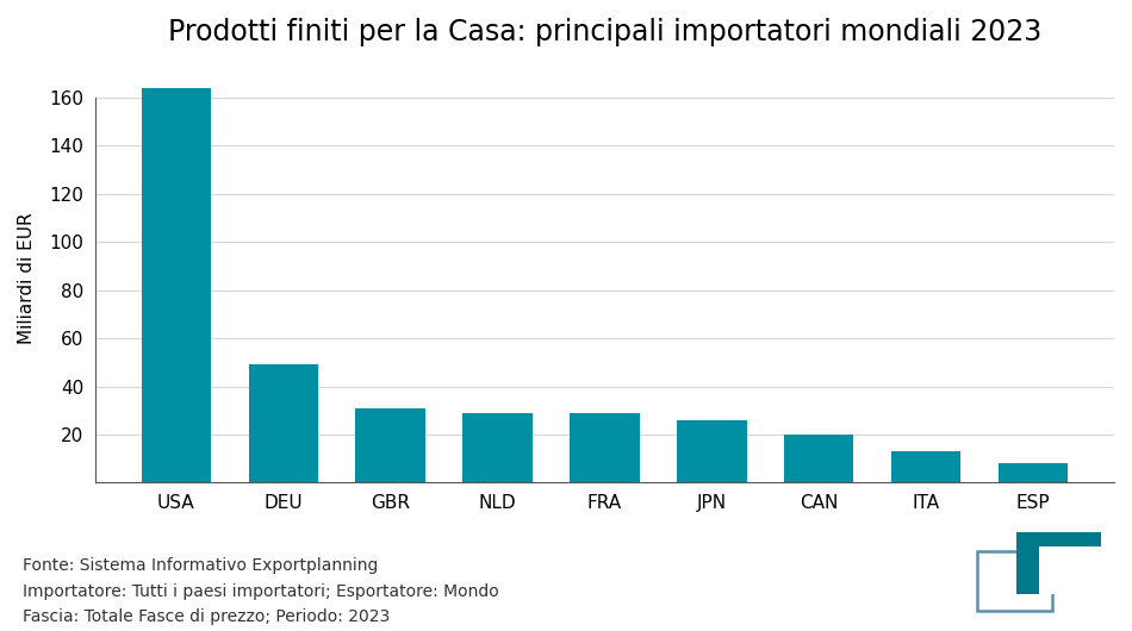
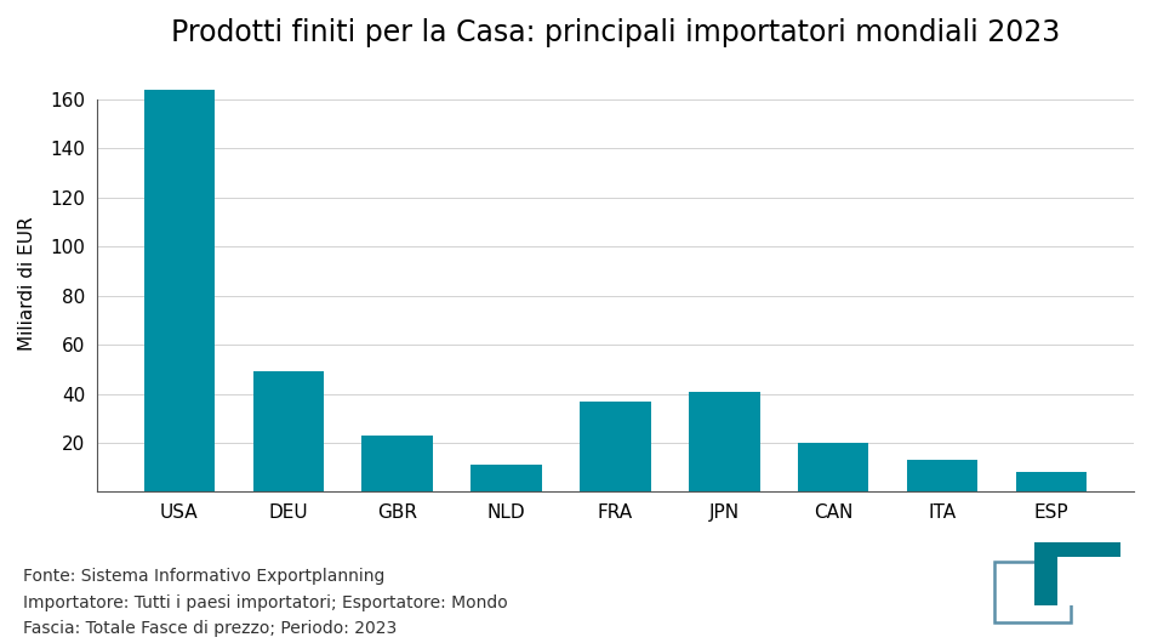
GBR: 31 -> 23
NLD: 29 -> 11
FRA: 29 -> 37
JPN: 26 -> 41
